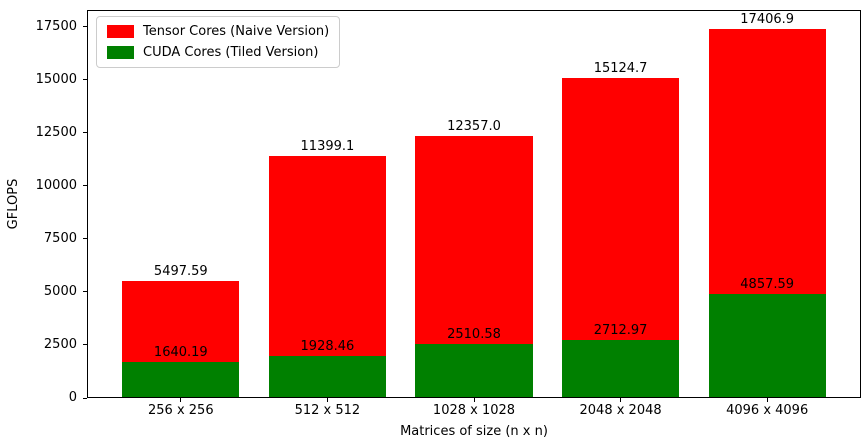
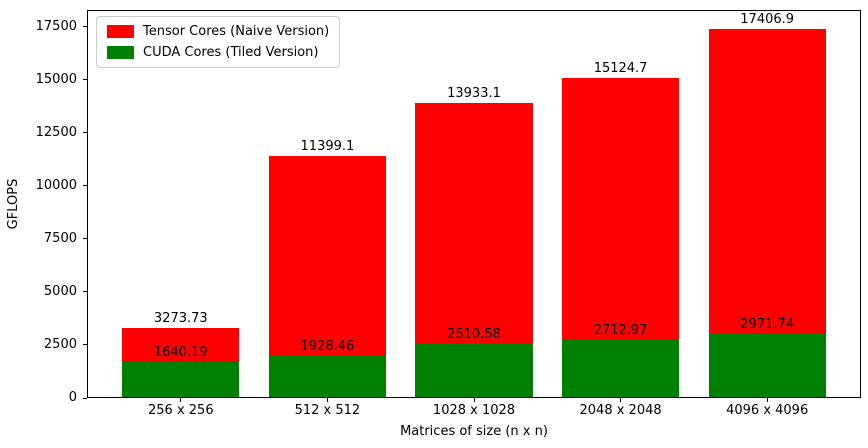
Tensor Cores (Naive Version)/256 x 256: 5497.59 -> 3273.73
Tensor Cores (Naive Version)/1028 x 1028: 12357.0 -> 13933.1
CUDA Cores (Tiled Version)/4096 x 4096: 4857.59 -> 2971.74
